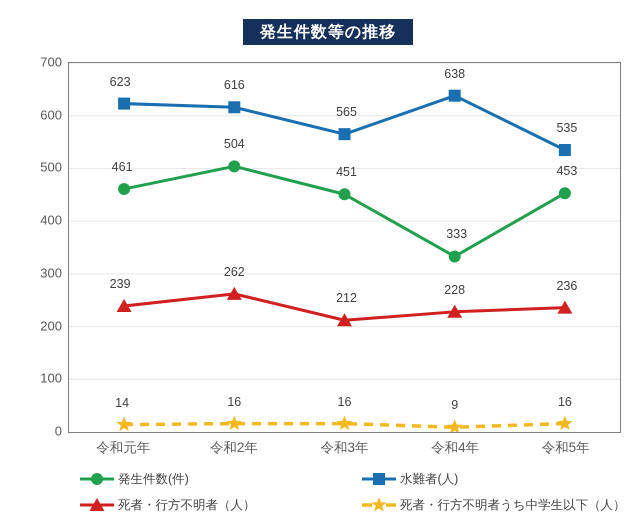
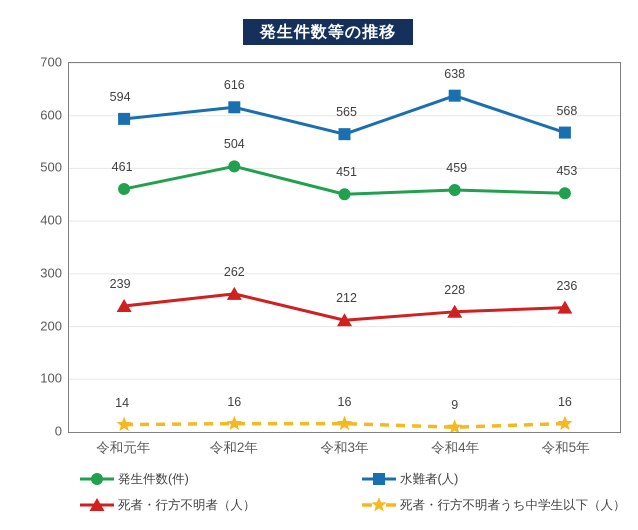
水難者(人)/令和元年: 623 -> 594
発生件数(件)/令和4年: 333 -> 459
水難者(人)/令和5年: 535 -> 568
